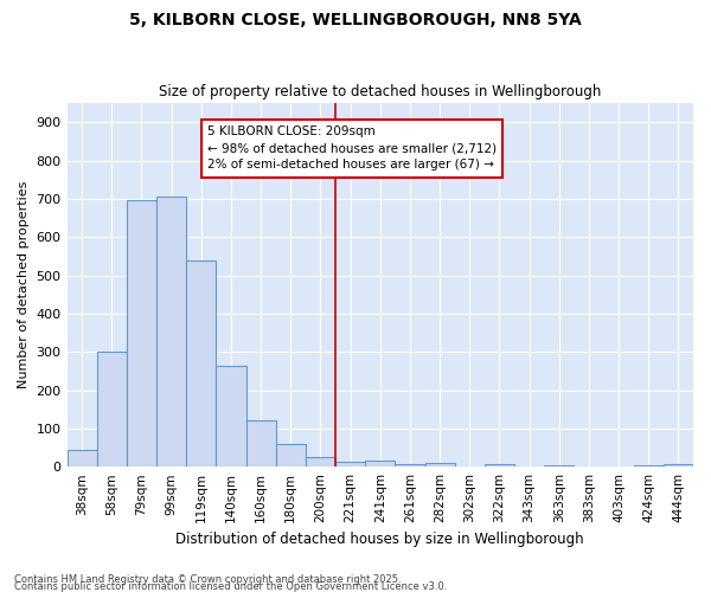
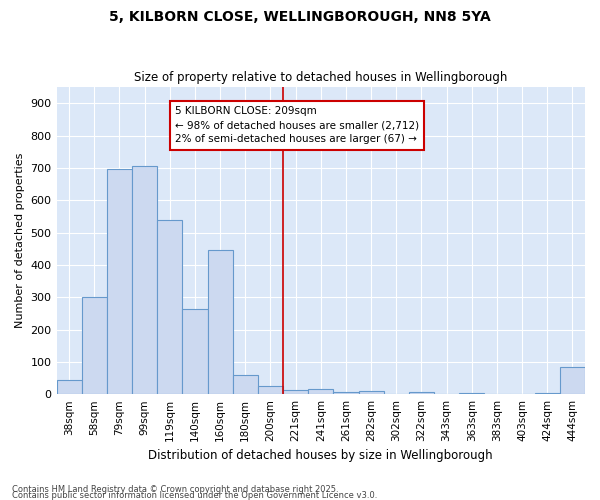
160sqm: 122 -> 445
444sqm: 7 -> 85
